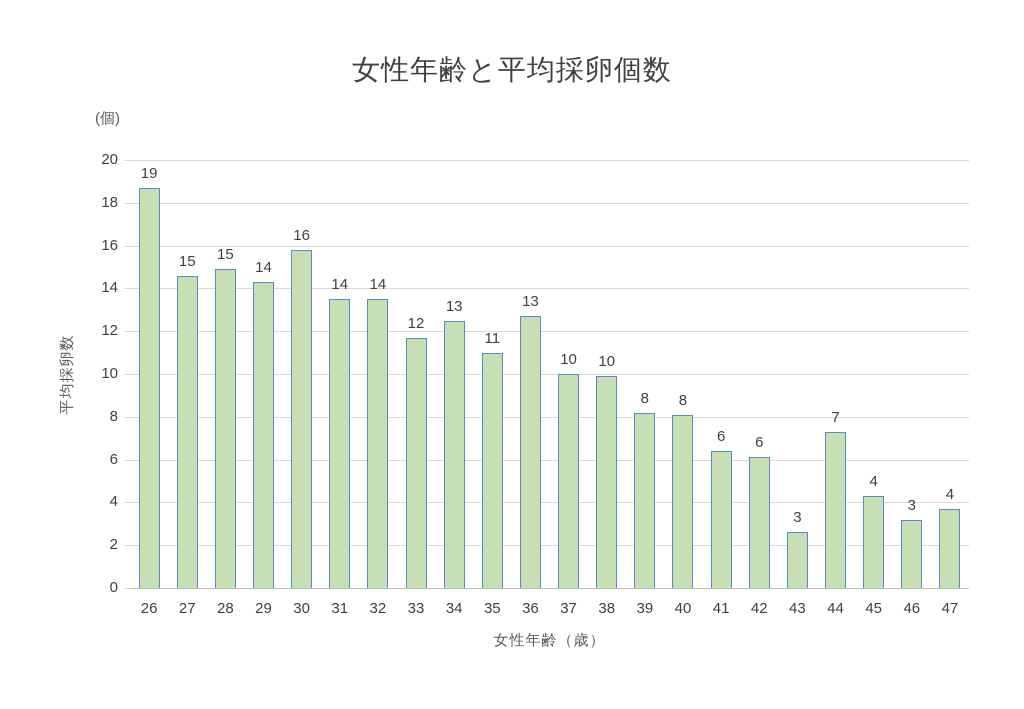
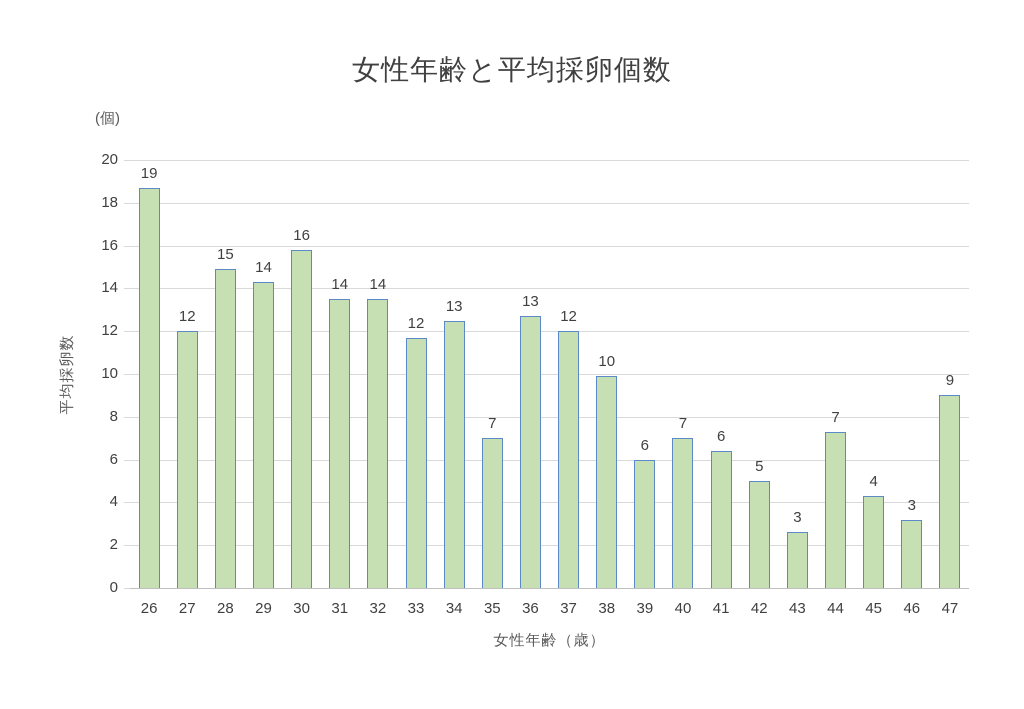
27: 15 -> 12
35: 11 -> 7
37: 10 -> 12
39: 8 -> 6
40: 8 -> 7
42: 6 -> 5
47: 4 -> 9
